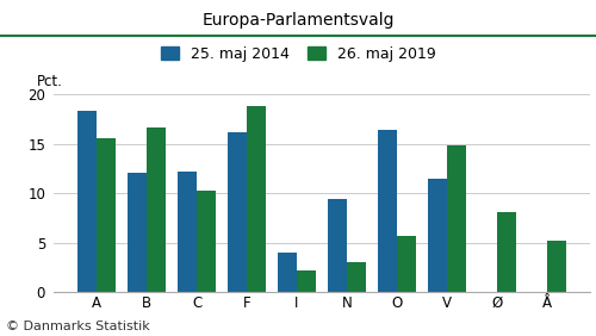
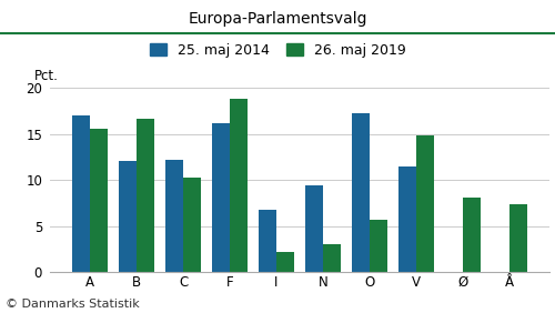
25. maj 2014/A: 18.3 -> 17.0
25. maj 2014/I: 4.0 -> 6.8
25. maj 2014/O: 16.4 -> 17.2
26. maj 2019/Å: 5.2 -> 7.4
